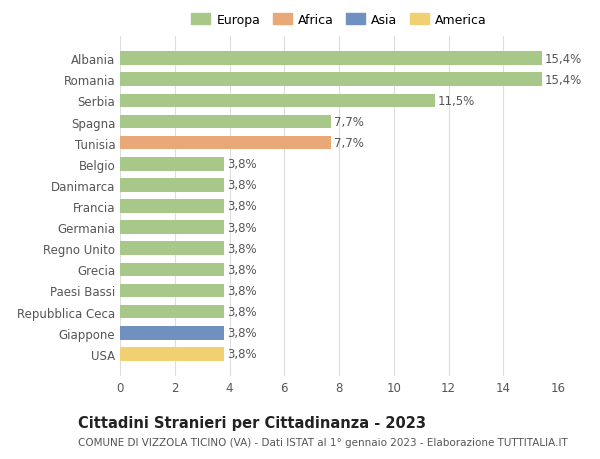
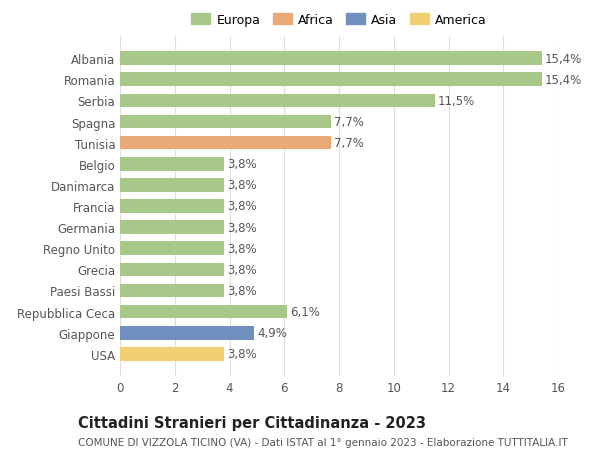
Repubblica Ceca: 3,8% -> 6,1%
Giappone: 3,8% -> 4,9%
